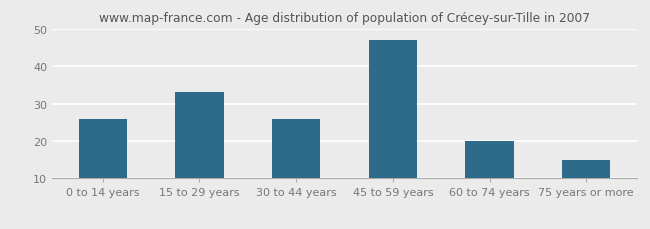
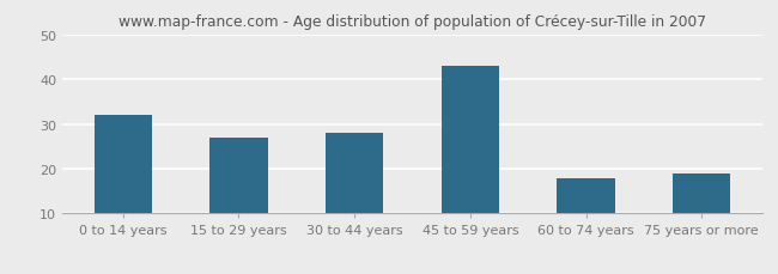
0 to 14 years: 26 -> 32
15 to 29 years: 33 -> 27
30 to 44 years: 26 -> 28
45 to 59 years: 47 -> 43
60 to 74 years: 20 -> 18
75 years or more: 15 -> 19
